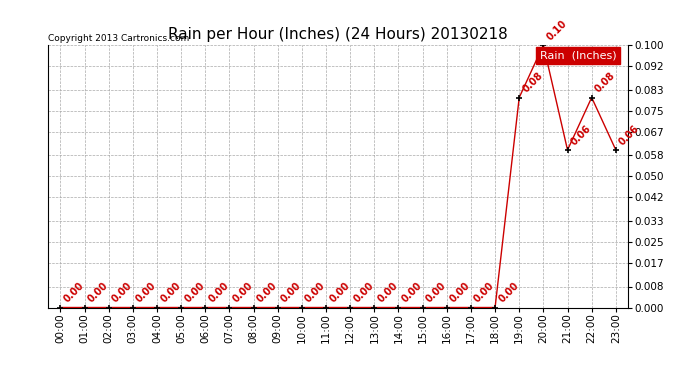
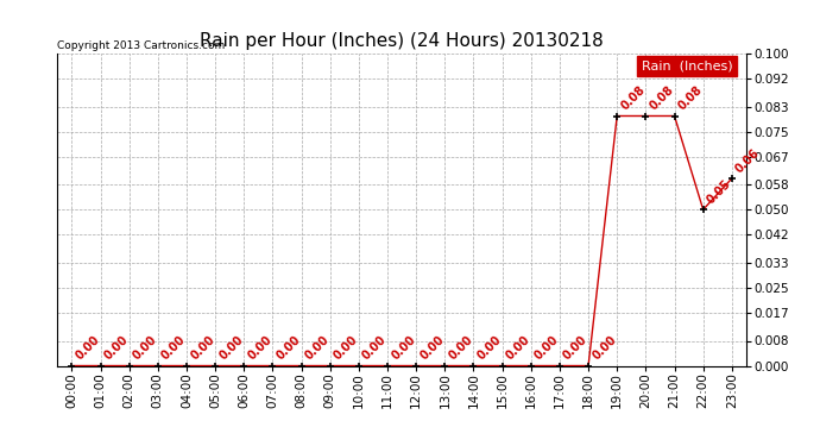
20:00: 0.10 -> 0.08
21:00: 0.06 -> 0.08
22:00: 0.08 -> 0.05
